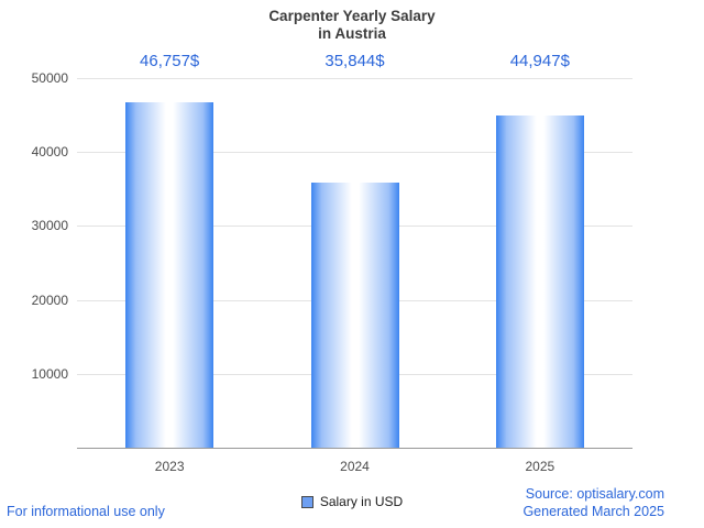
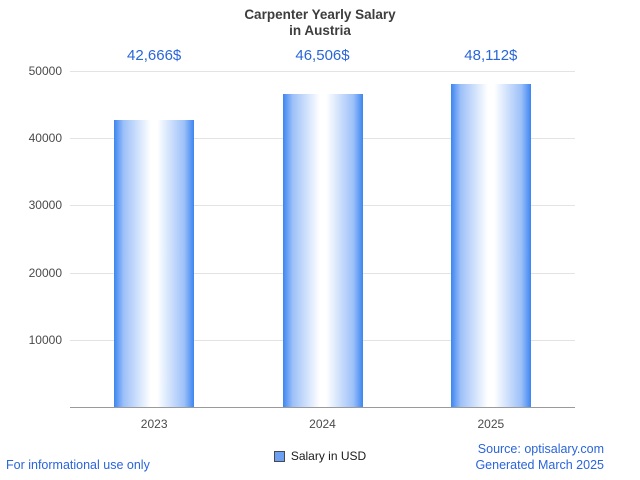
2023: 46,757 -> 42,666
2024: 35,844 -> 46,506
2025: 44,947 -> 48,112
